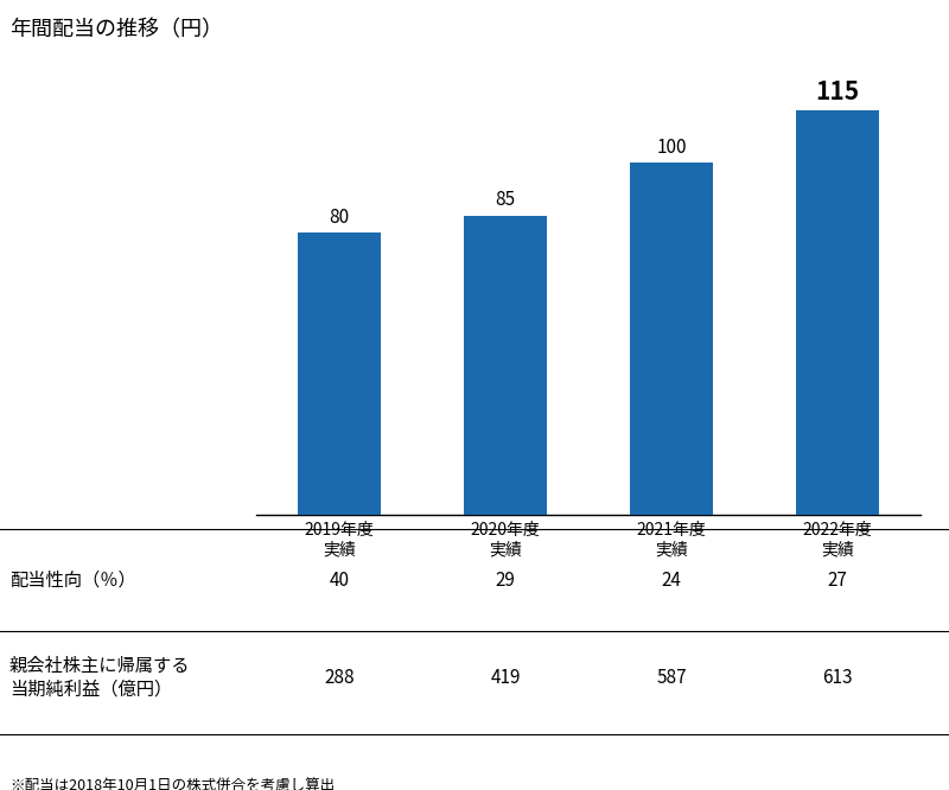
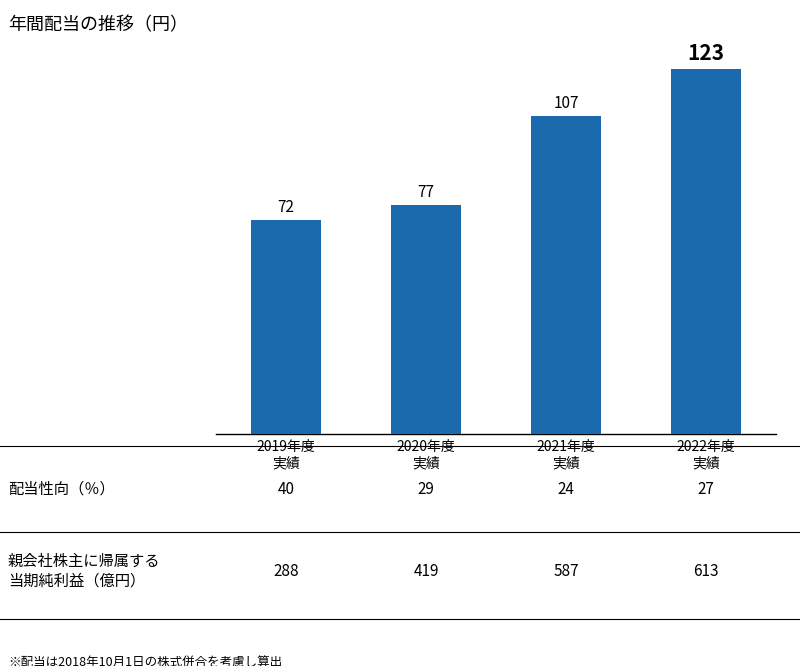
2019年度 実績: 80 -> 72
2020年度 実績: 85 -> 77
2021年度 実績: 100 -> 107
2022年度 実績: 115 -> 123
